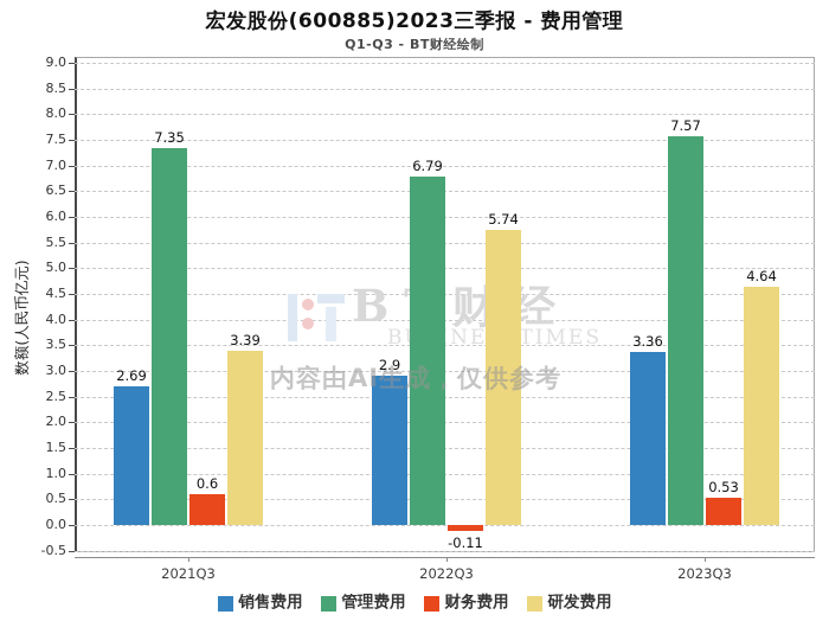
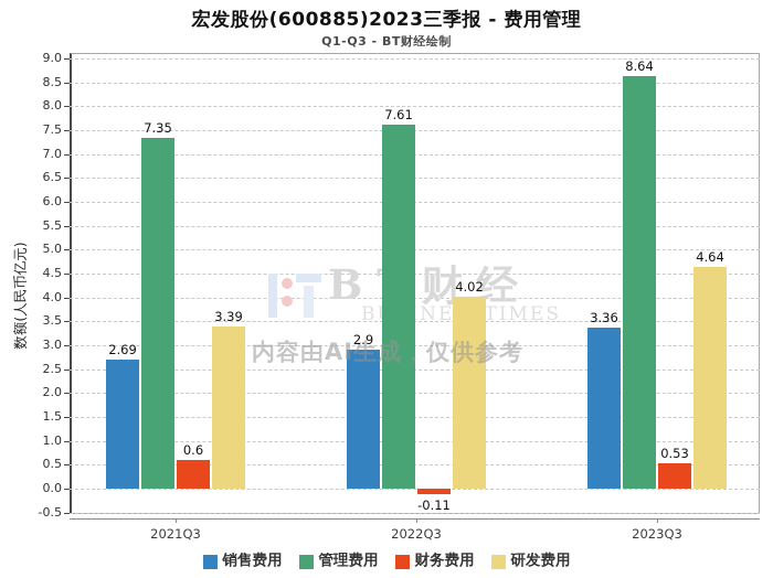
管理费用/2022Q3: 6.79 -> 7.61
研发费用/2022Q3: 5.74 -> 4.02
管理费用/2023Q3: 7.57 -> 8.64
